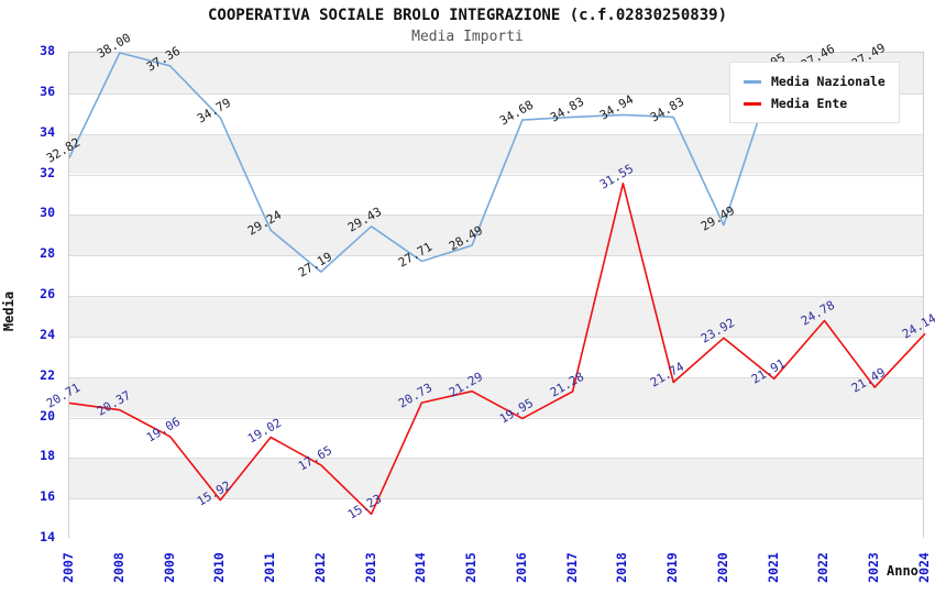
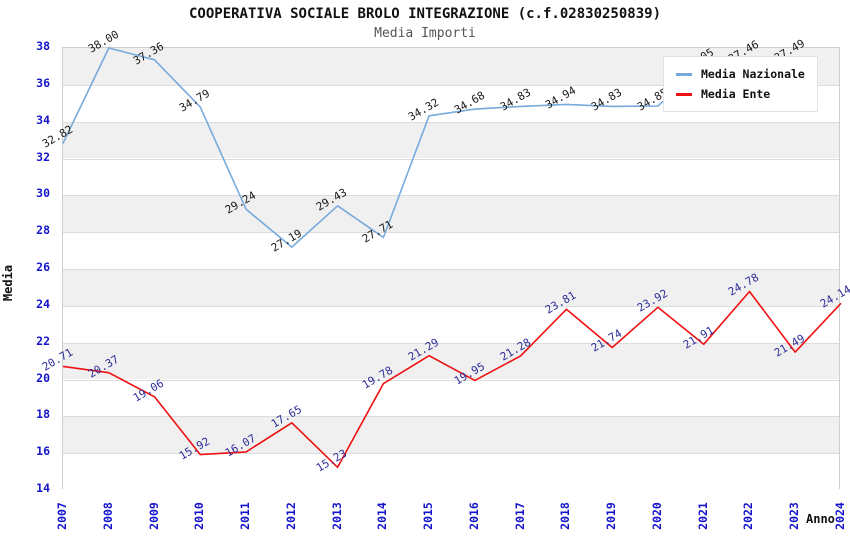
Media Ente/2011: 19.02 -> 16.07
Media Ente/2014: 20.73 -> 19.78
Media Nazionale/2015: 28.49 -> 34.32
Media Ente/2018: 31.55 -> 23.81
Media Nazionale/2020: 29.49 -> 34.85
